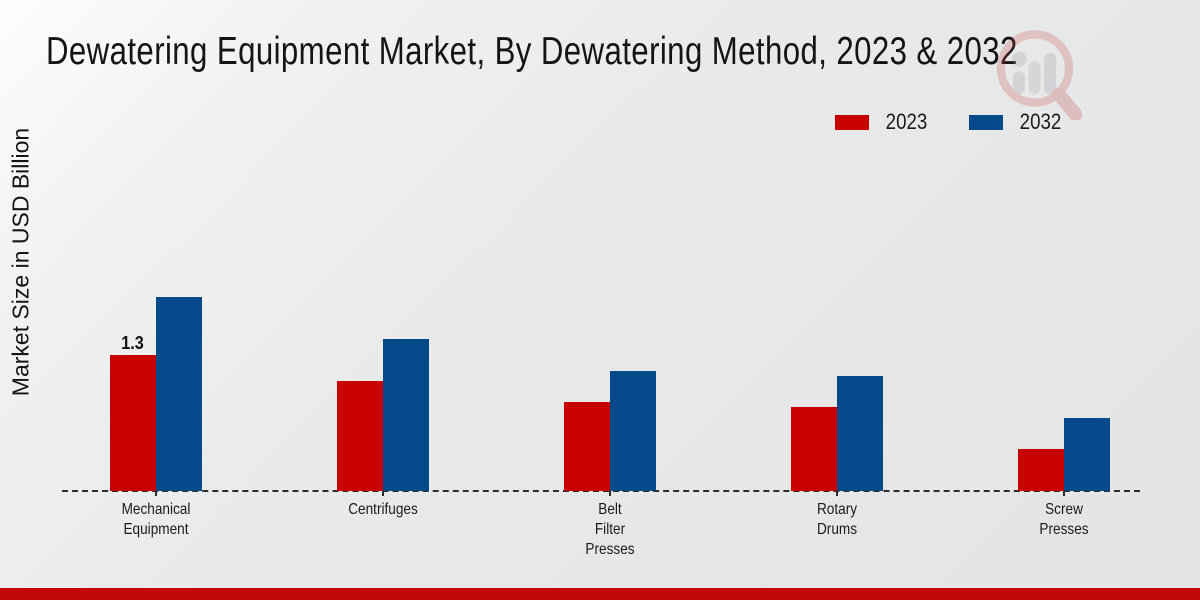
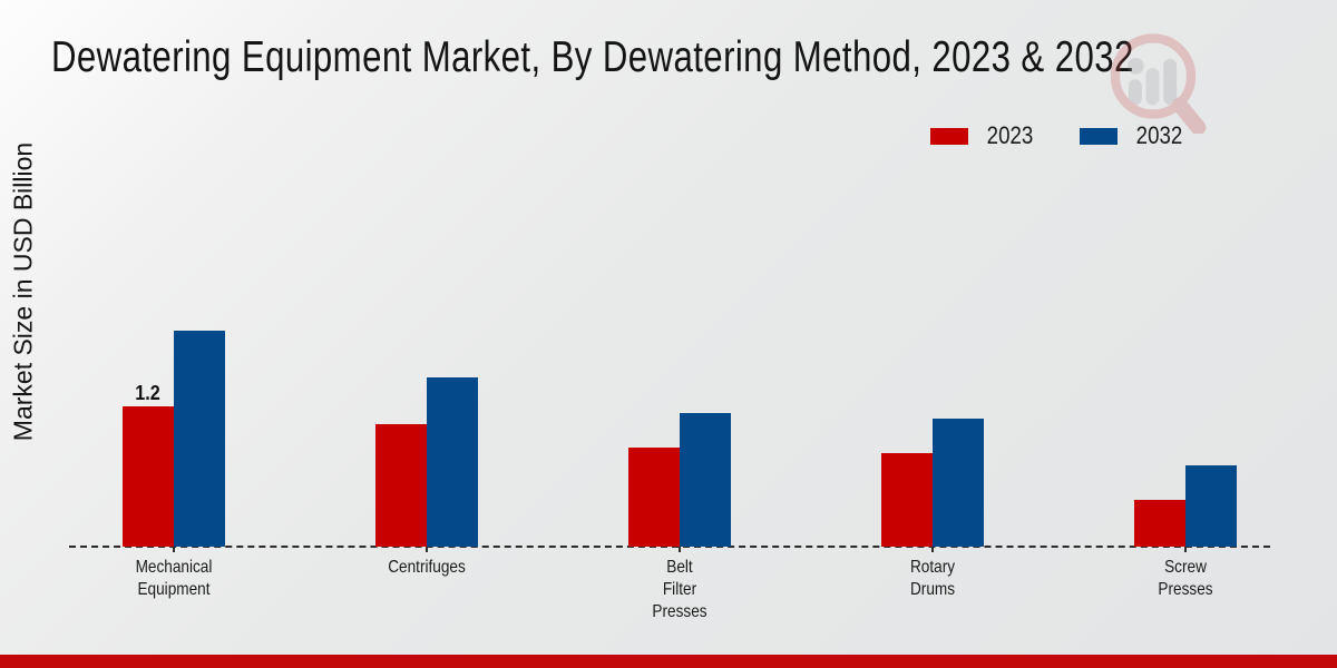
2023/Mechanical Equipment: 1.3 -> 1.2
